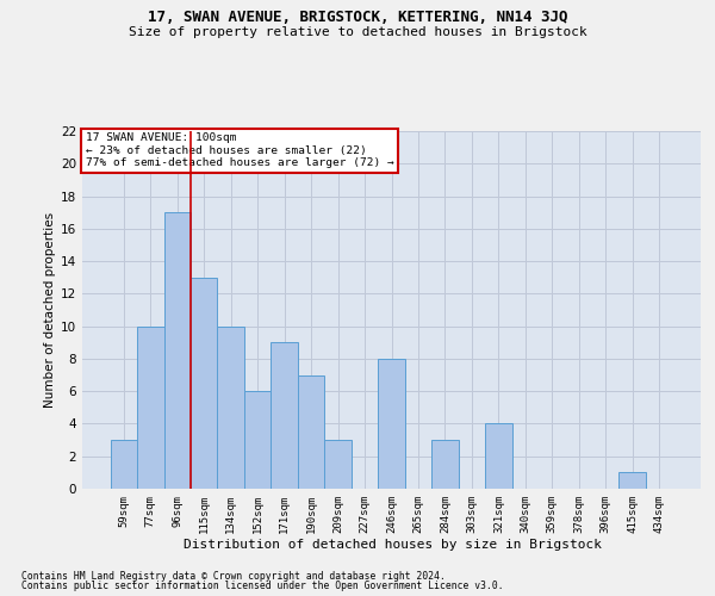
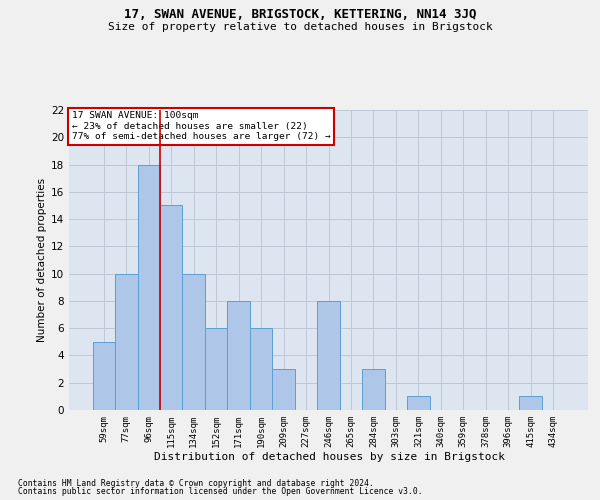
59sqm: 3 -> 5
96sqm: 17 -> 18
115sqm: 13 -> 15
171sqm: 9 -> 8
190sqm: 7 -> 6
321sqm: 4 -> 1
